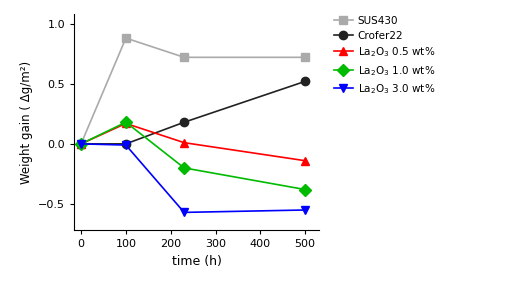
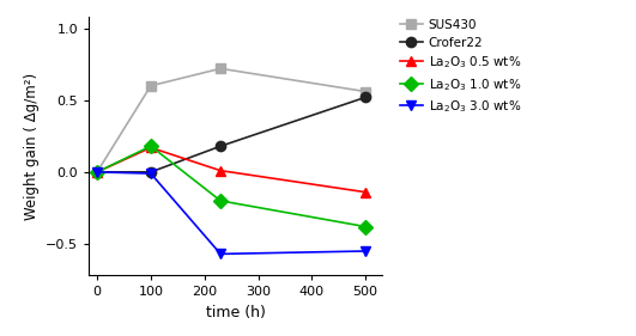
SUS430/100: 0.88 -> 0.60
SUS430/500: 0.72 -> 0.56
